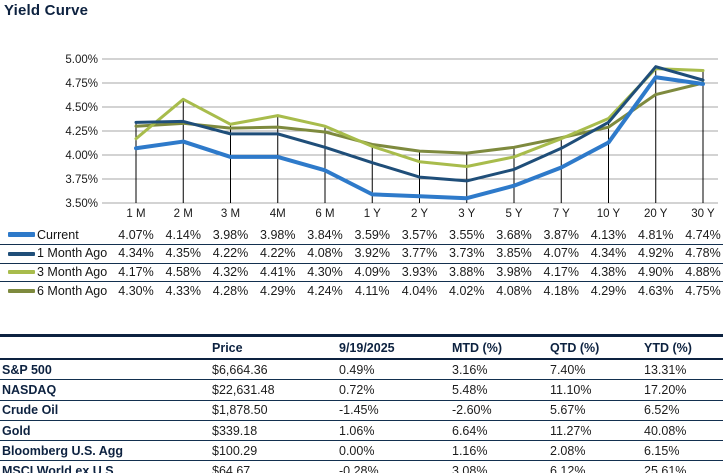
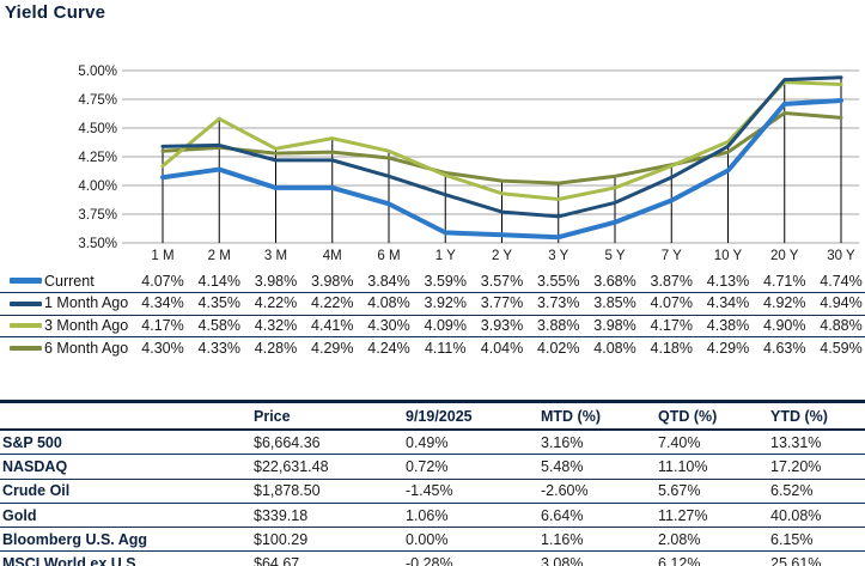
Current/20 Y: 4.81% -> 4.71%
1 Month Ago/30 Y: 4.78% -> 4.94%
6 Month Ago/30 Y: 4.75% -> 4.59%
